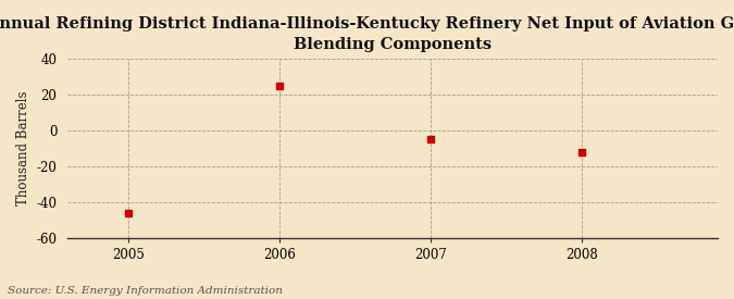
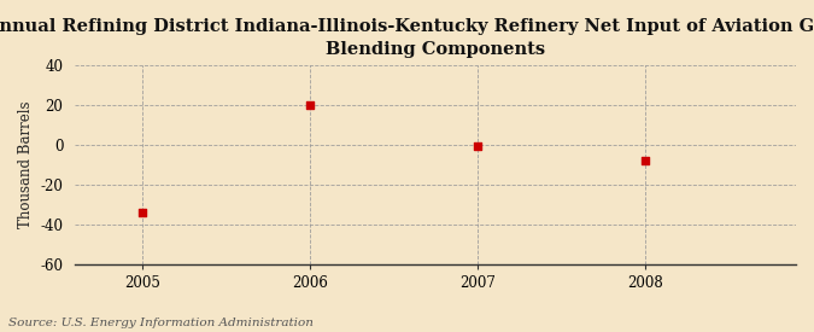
2005: -46 -> -34
2006: 25 -> 20
2007: -5 -> -1
2008: -12 -> -8
